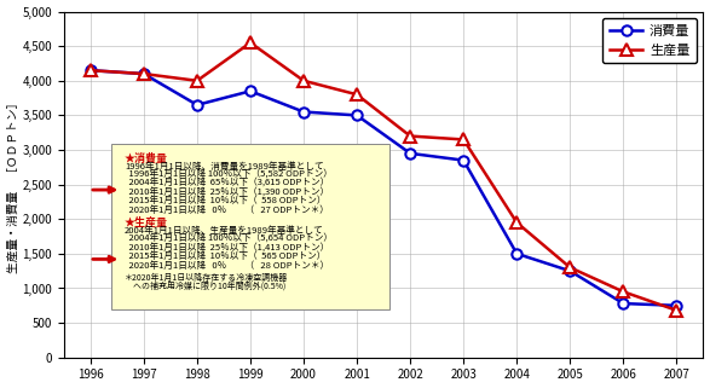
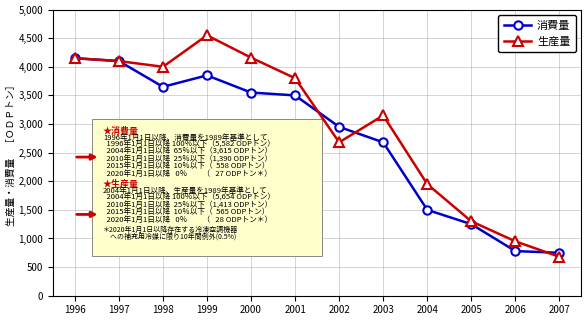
生産量/2000: 4,000 -> 4,160
生産量/2002: 3,200 -> 2,680
消費量/2003: 2,850 -> 2,680
